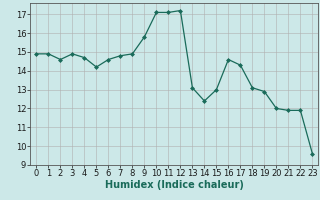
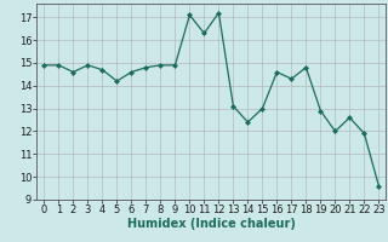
9: 15.8 -> 14.9
11: 17.1 -> 16.3
18: 13.1 -> 14.8
21: 11.9 -> 12.6
